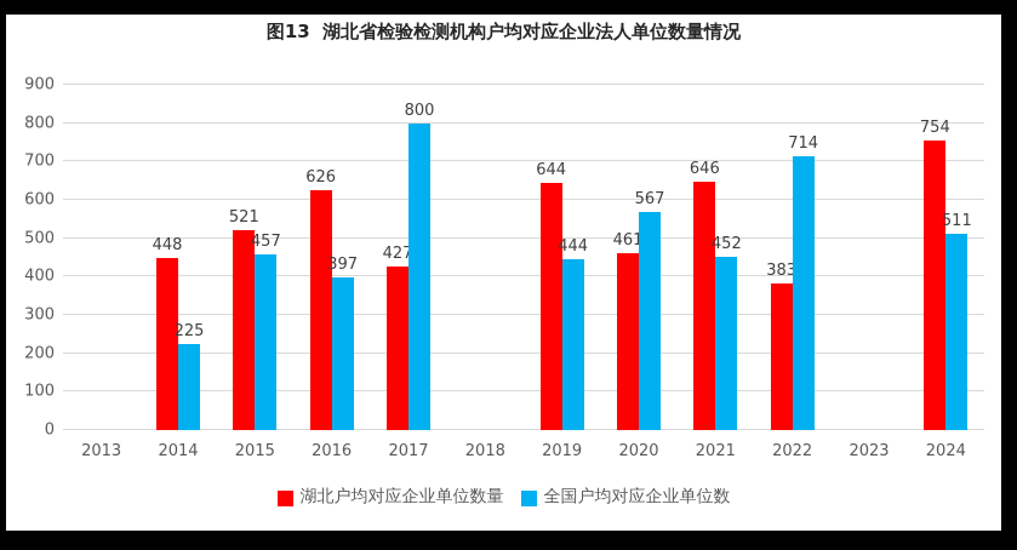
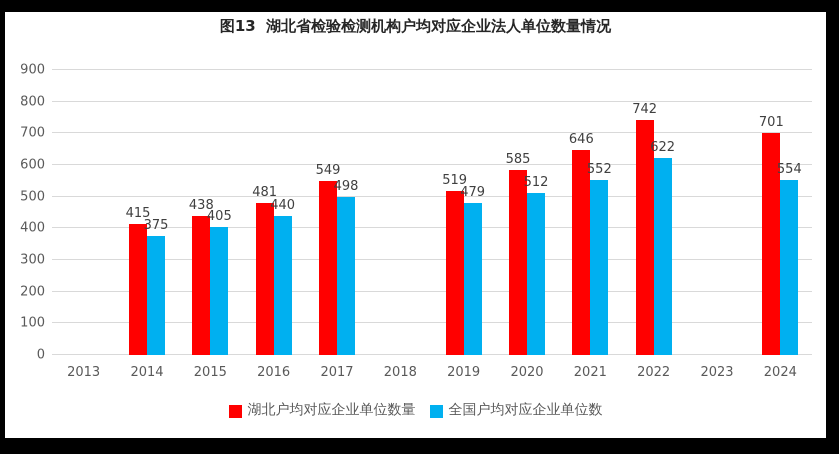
湖北户均对应企业单位数量/2014: 448 -> 415
全国户均对应企业单位数/2014: 225 -> 375
湖北户均对应企业单位数量/2015: 521 -> 438
全国户均对应企业单位数/2015: 457 -> 405
湖北户均对应企业单位数量/2016: 626 -> 481
全国户均对应企业单位数/2016: 397 -> 440
湖北户均对应企业单位数量/2017: 427 -> 549
全国户均对应企业单位数/2017: 800 -> 498
湖北户均对应企业单位数量/2019: 644 -> 519
全国户均对应企业单位数/2019: 444 -> 479
湖北户均对应企业单位数量/2020: 461 -> 585
全国户均对应企业单位数/2020: 567 -> 512
全国户均对应企业单位数/2021: 452 -> 552
湖北户均对应企业单位数量/2022: 383 -> 742
全国户均对应企业单位数/2022: 714 -> 622
湖北户均对应企业单位数量/2024: 754 -> 701
全国户均对应企业单位数/2024: 511 -> 554
